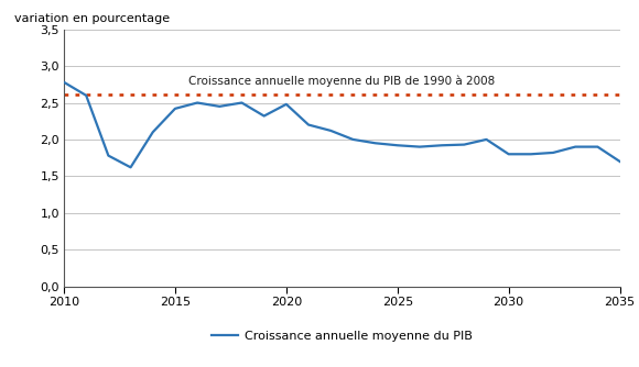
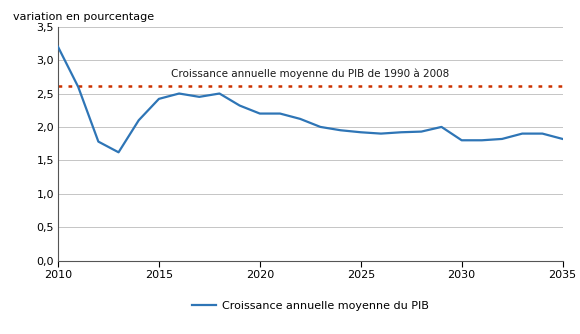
2010: 2,78 -> 3,20
2020: 2,48 -> 2,20
2035: 1,70 -> 1,82
